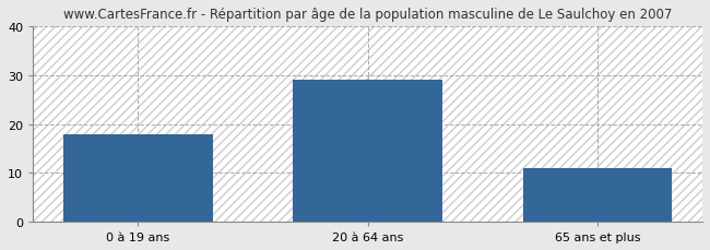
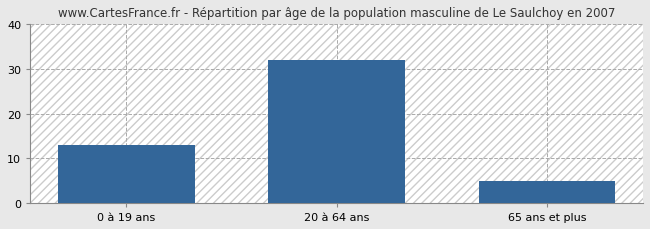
0 à 19 ans: 18 -> 13
20 à 64 ans: 29 -> 32
65 ans et plus: 11 -> 5
